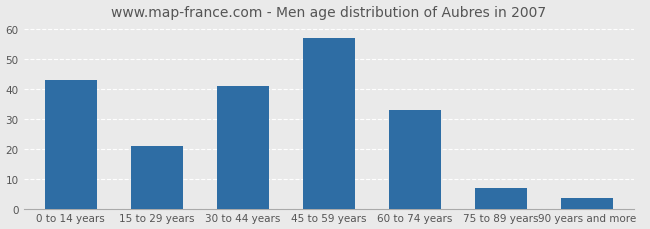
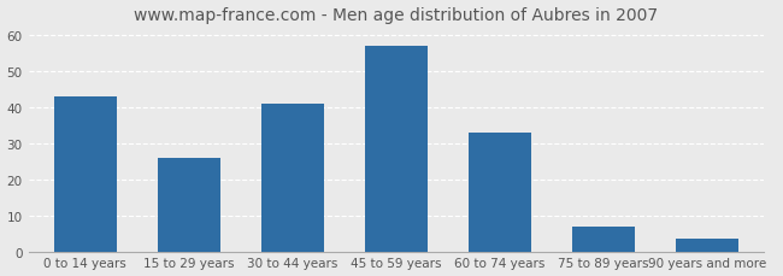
15 to 29 years: 21.0 -> 26.0
